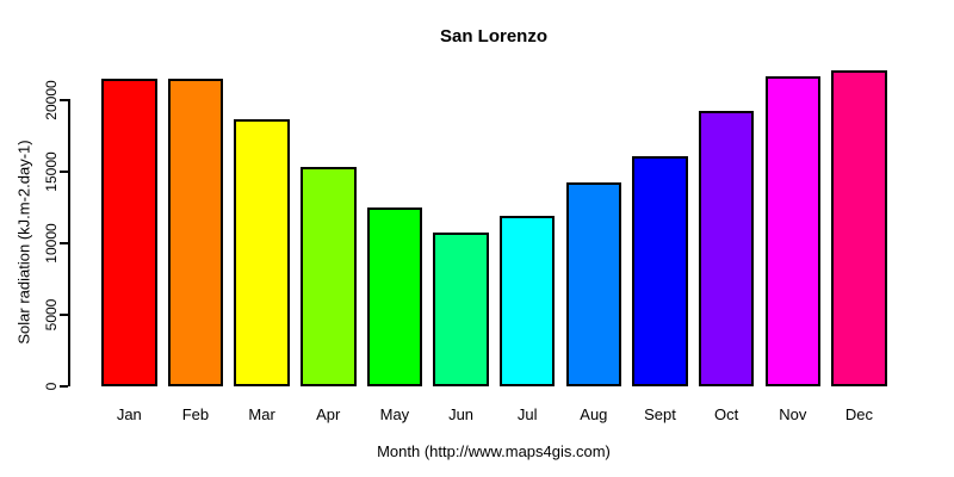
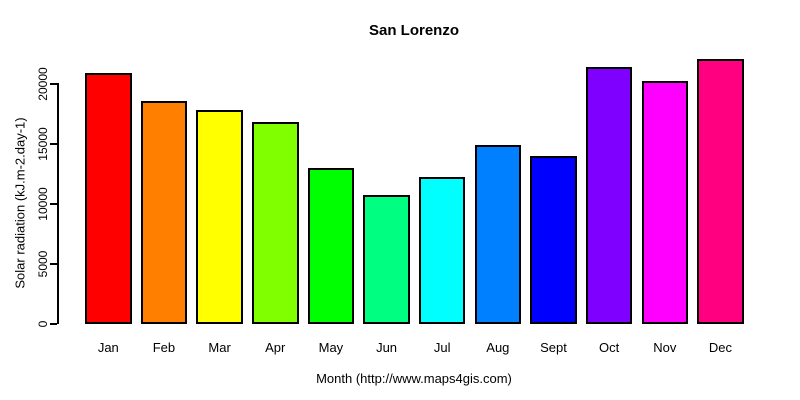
Jan: 21400 -> 20900
Feb: 21400 -> 18500
Mar: 18600 -> 17800
Apr: 15200 -> 16800
May: 12400 -> 12900
Jul: 11800 -> 12200
Aug: 14200 -> 14800
Sept: 16000 -> 13900
Oct: 19200 -> 21400
Nov: 21600 -> 20200
